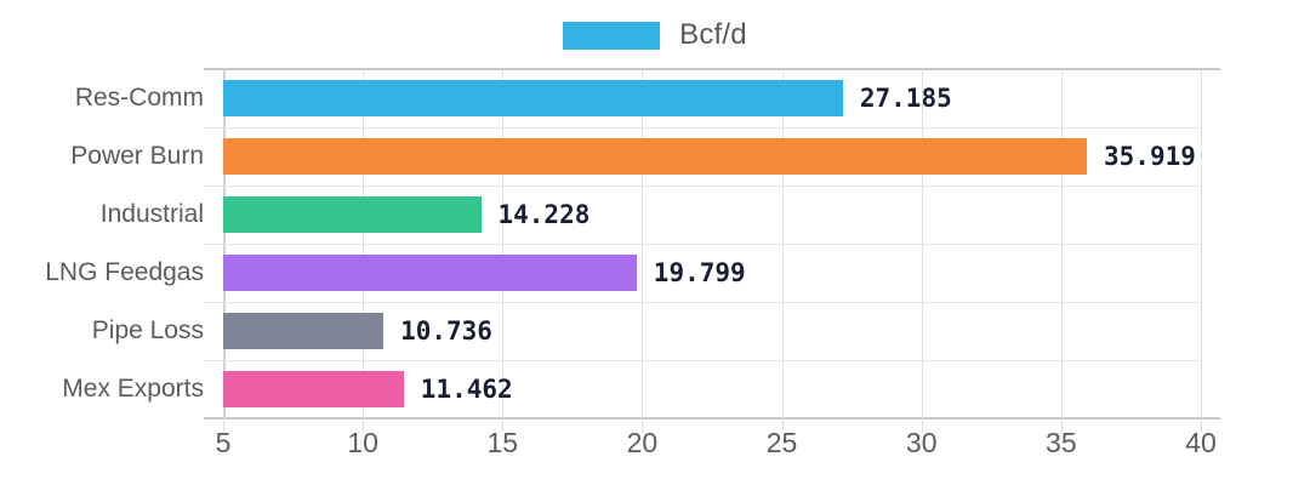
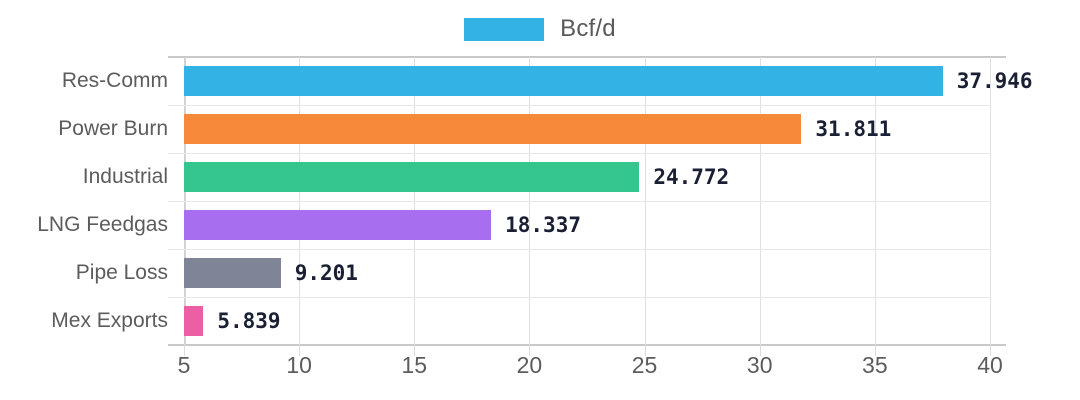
Res-Comm: 27.185 -> 37.946
Power Burn: 35.919 -> 31.811
Industrial: 14.228 -> 24.772
LNG Feedgas: 19.799 -> 18.337
Pipe Loss: 10.736 -> 9.201
Mex Exports: 11.462 -> 5.839
